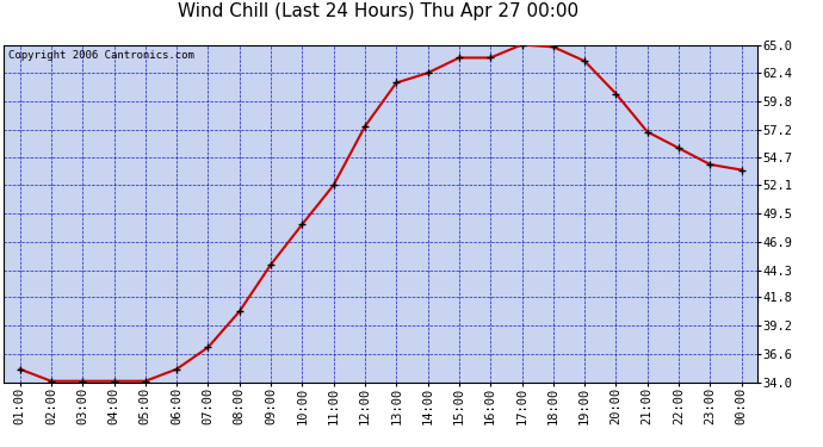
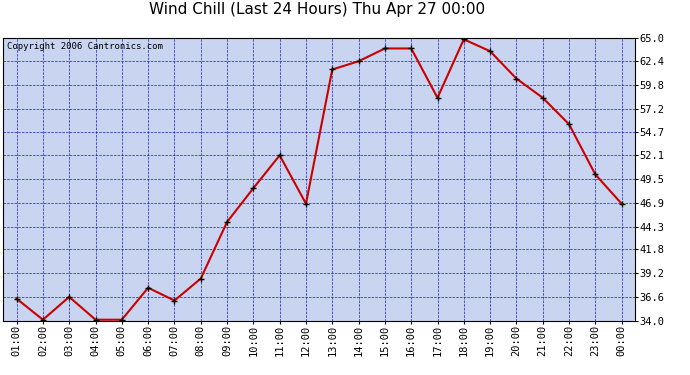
01:00: 35.2 -> 36.4
03:00: 34.1 -> 36.6
06:00: 35.2 -> 37.6
07:00: 37.2 -> 36.2
08:00: 40.5 -> 38.6
12:00: 57.5 -> 46.8
17:00: 65.0 -> 58.4
21:00: 57.0 -> 58.4
23:00: 54.0 -> 50.0
00:00: 53.5 -> 46.8
